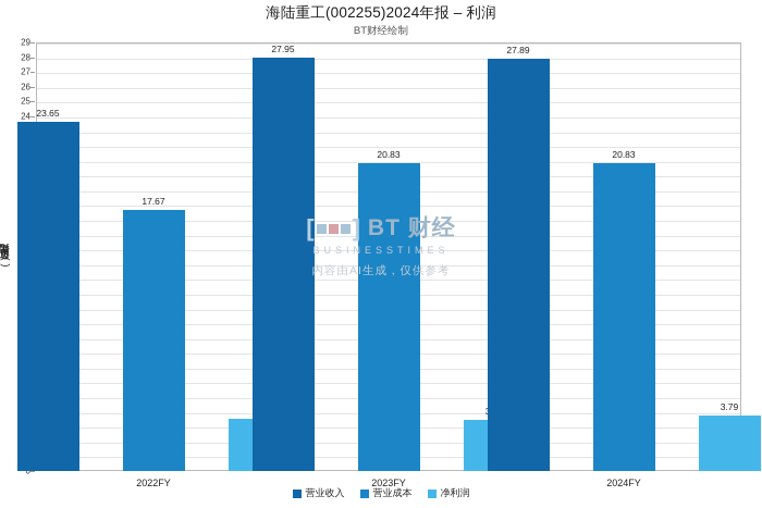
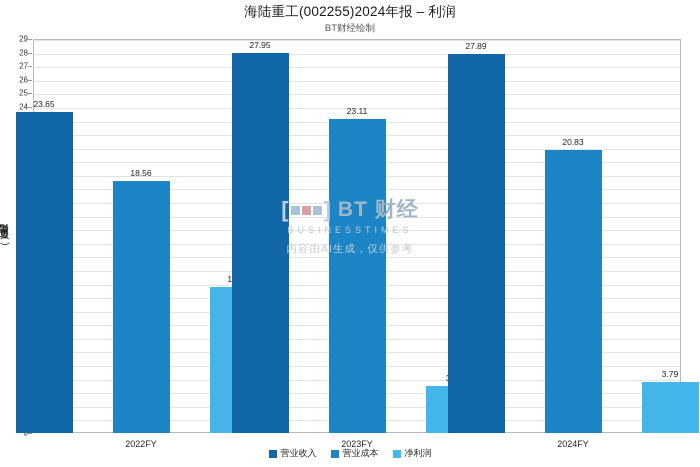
营业成本/2022FY: 17.67 -> 18.56
净利润/2022FY: 3.5 -> 10.74
营业成本/2023FY: 20.83 -> 23.11
